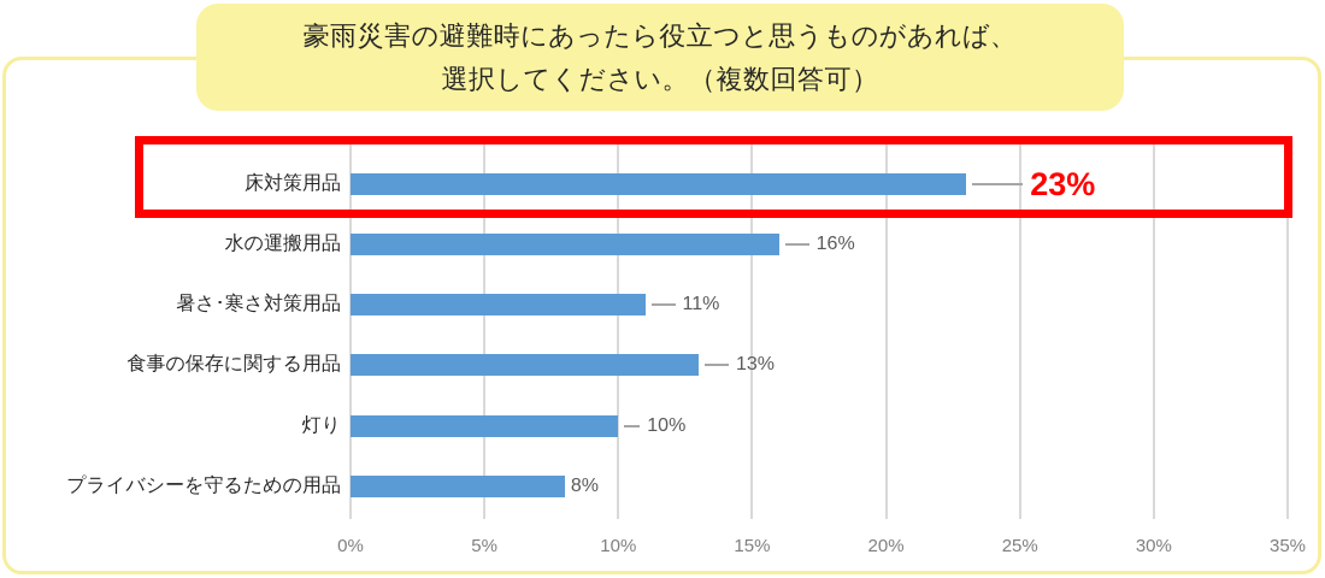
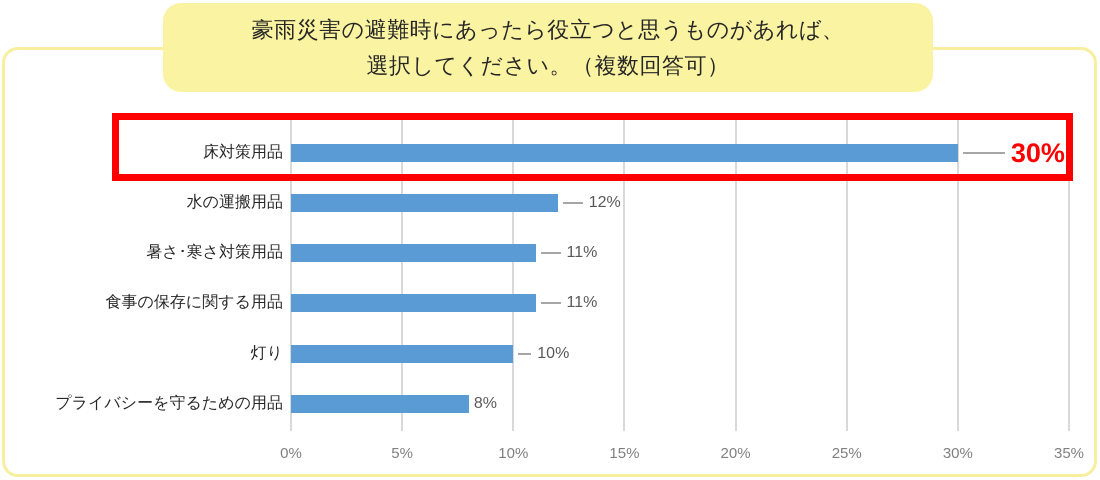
床対策用品: 23% -> 30%
水の運搬用品: 16% -> 12%
食事の保存に関する用品: 13% -> 11%
